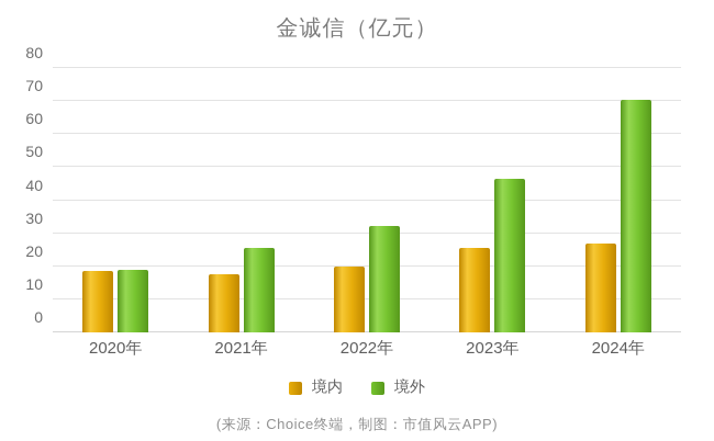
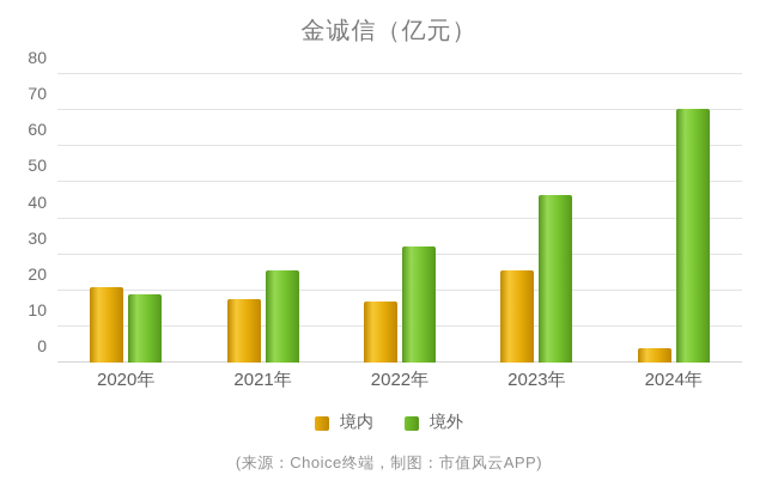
境内/2020年: 18 -> 21
境内/2022年: 20 -> 17
境内/2024年: 27 -> 4
